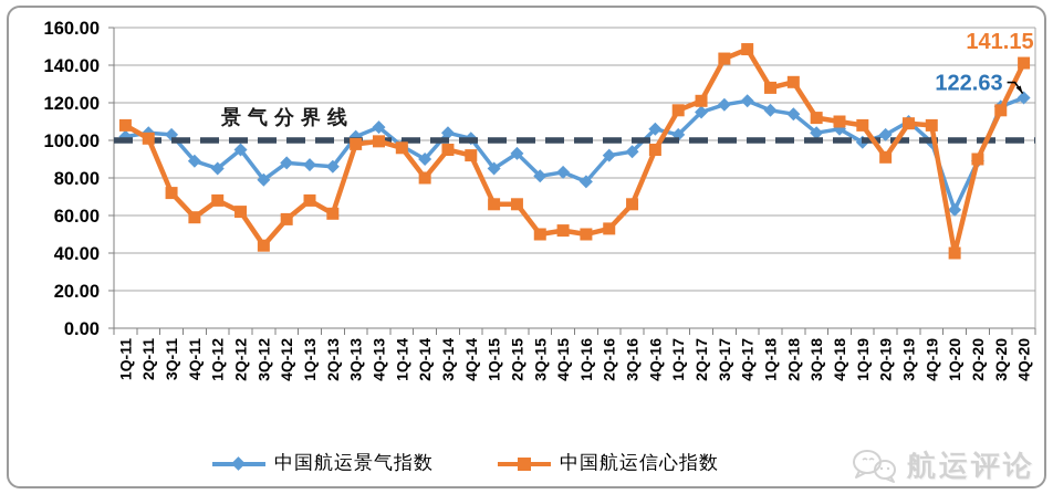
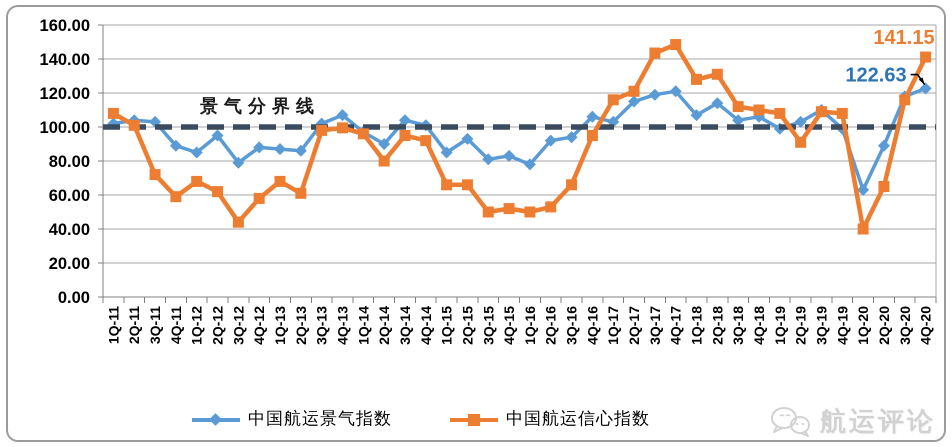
中国航运景气指数/1Q-18: 116 -> 107
中国航运信心指数/2Q-20: 90 -> 65
